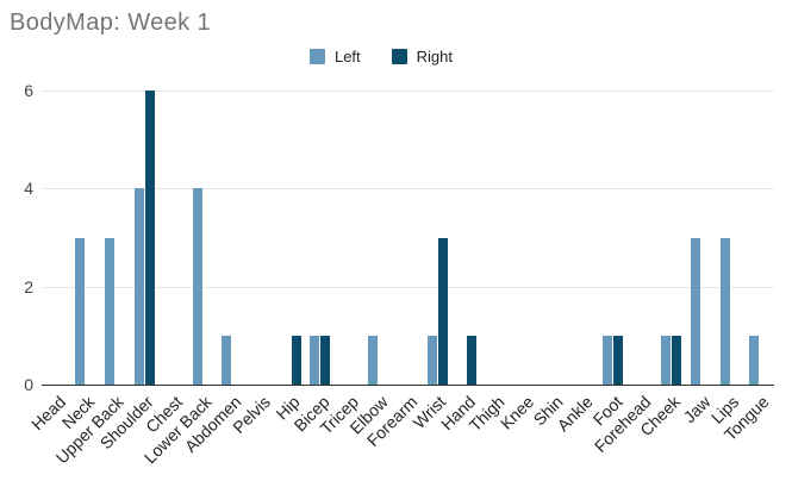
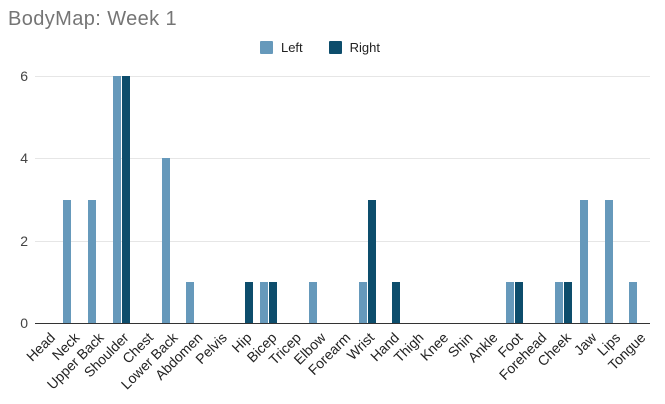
Left/Shoulder: 4 -> 6
